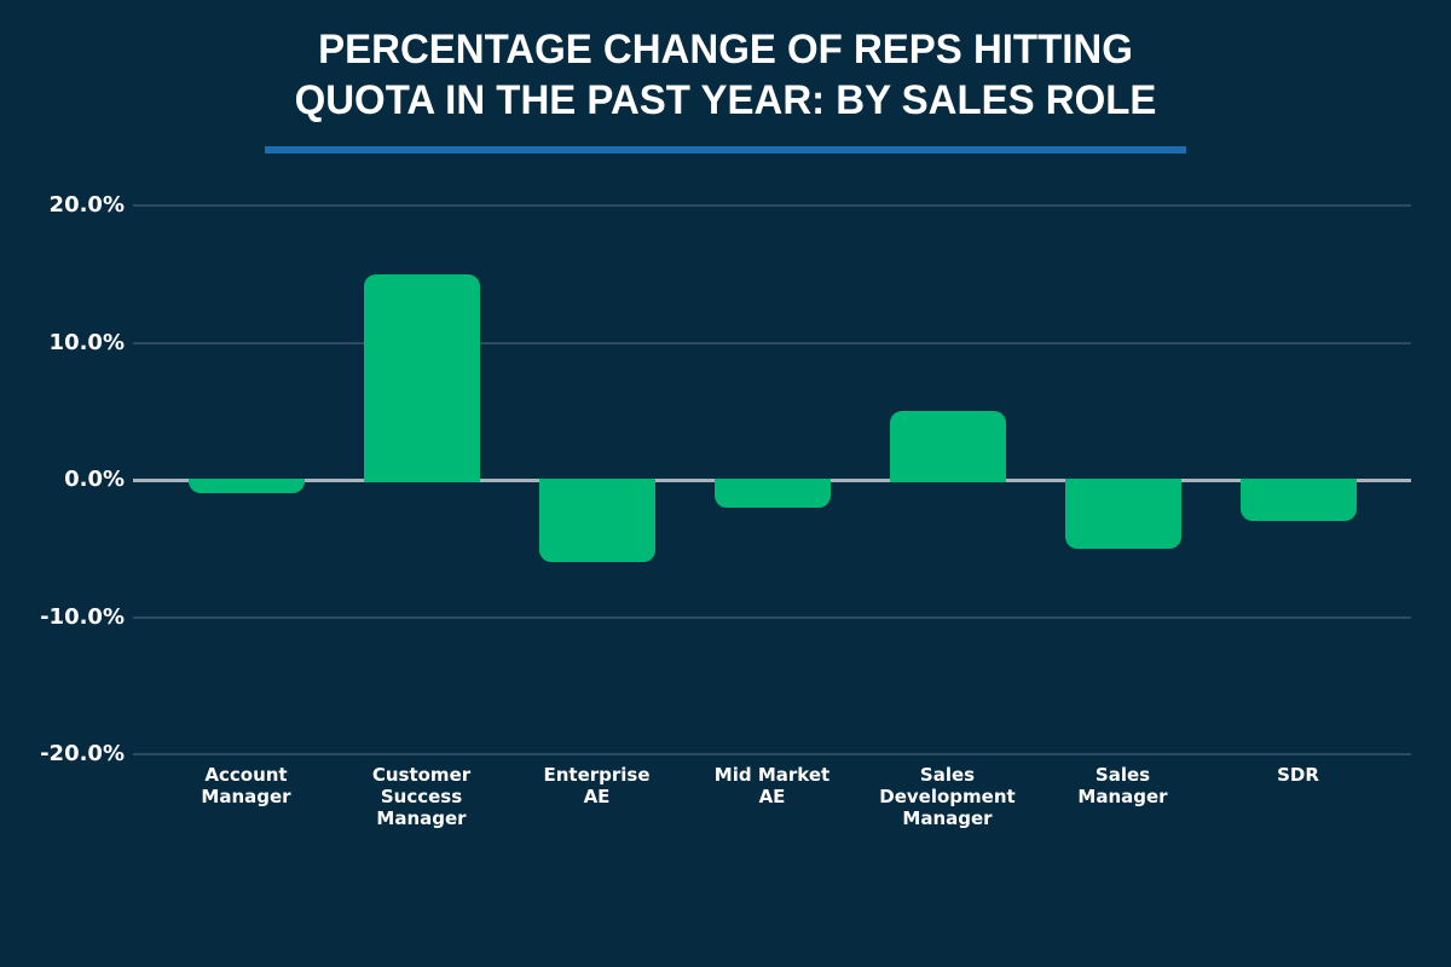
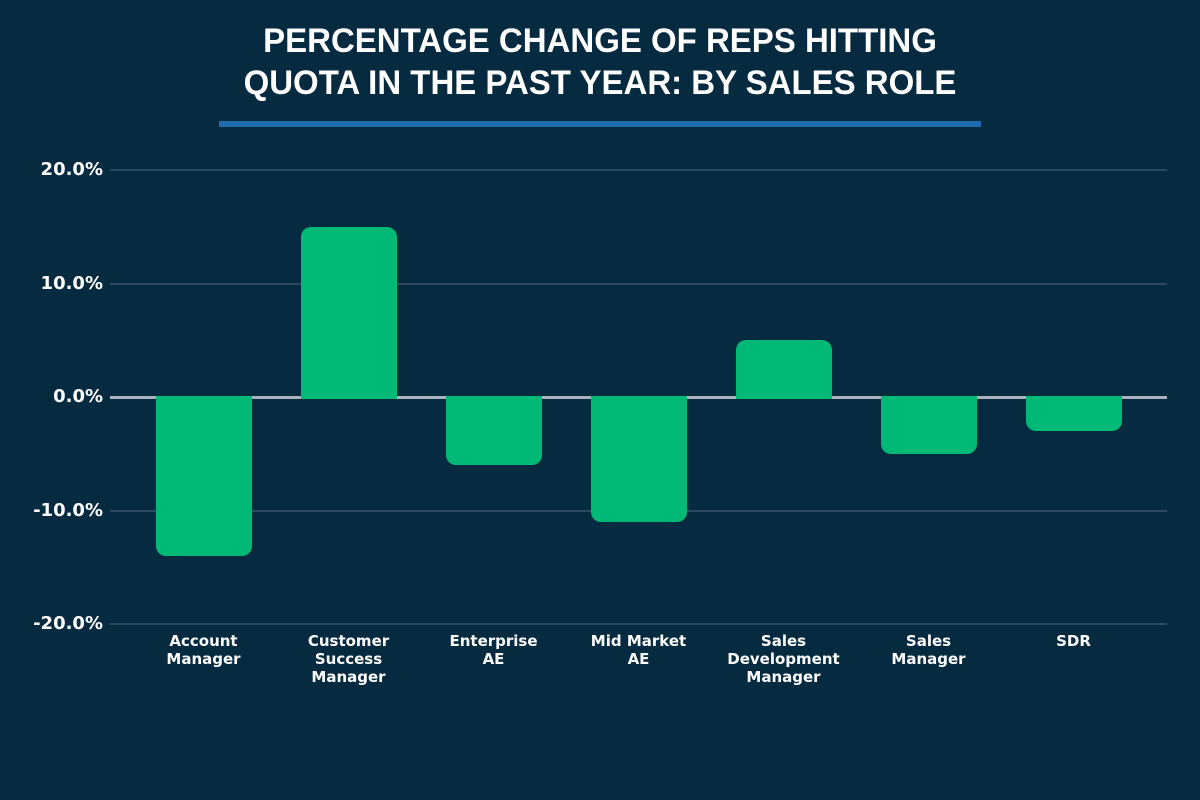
Account Manager: -1% -> -14%
Mid Market AE: -2% -> -11%
